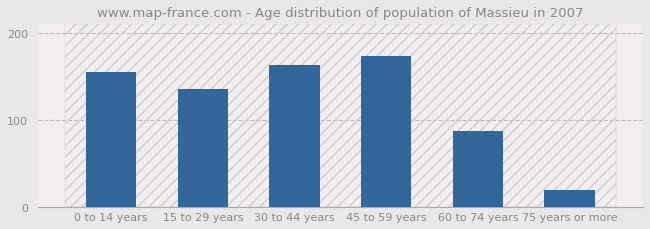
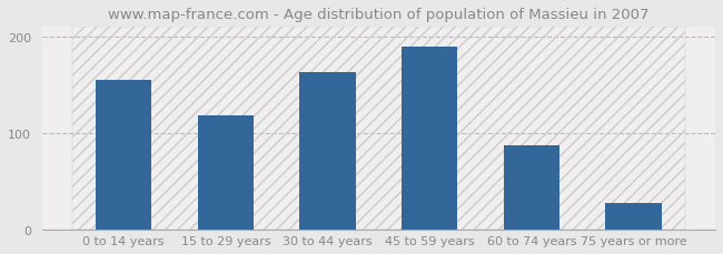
15 to 29 years: 136 -> 118
45 to 59 years: 174 -> 190
75 years or more: 20 -> 28
